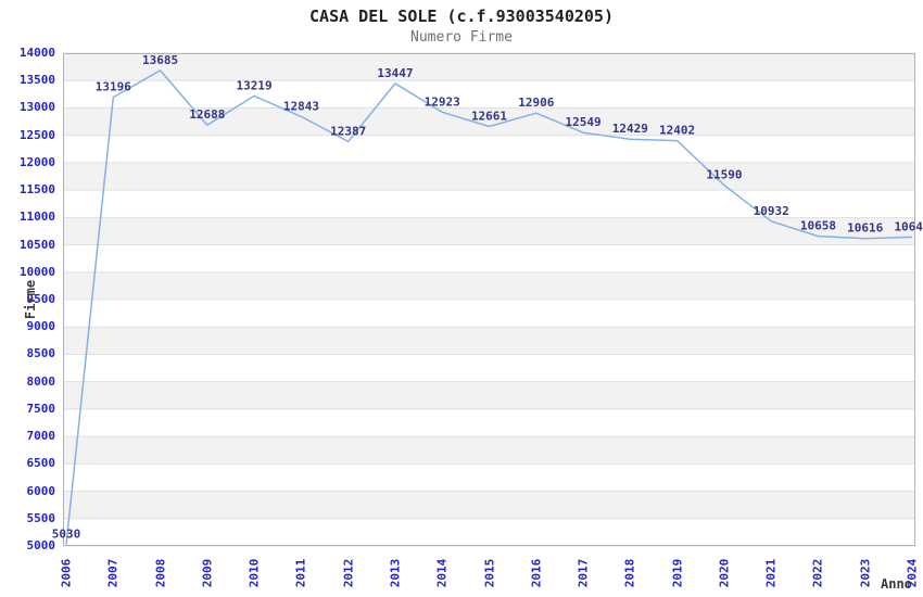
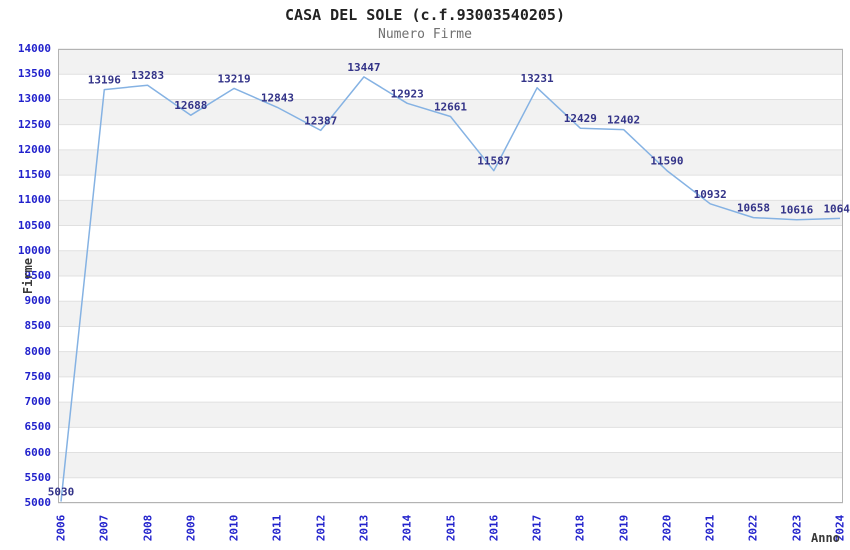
2008: 13685 -> 13283
2016: 12906 -> 11587
2017: 12549 -> 13231
